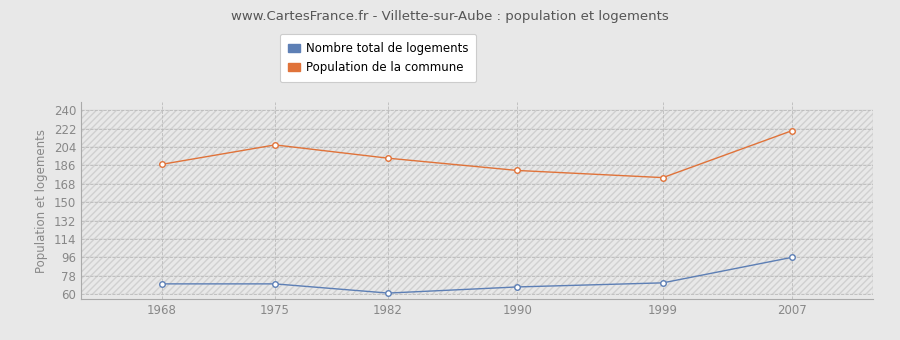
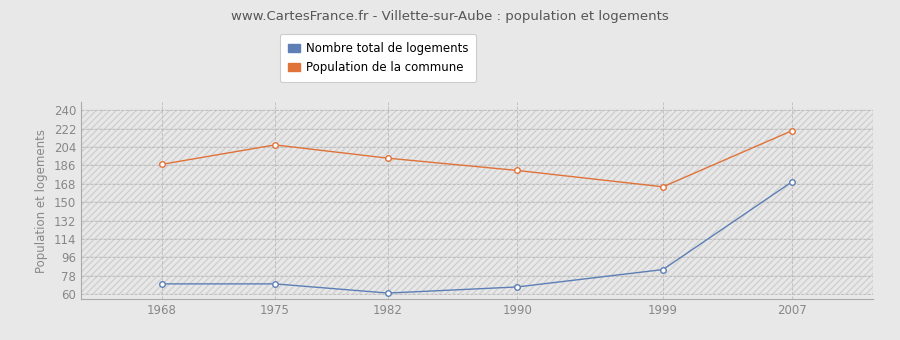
Nombre total de logements/1999: 71 -> 84
Population de la commune/1999: 174 -> 165
Nombre total de logements/2007: 96 -> 170
